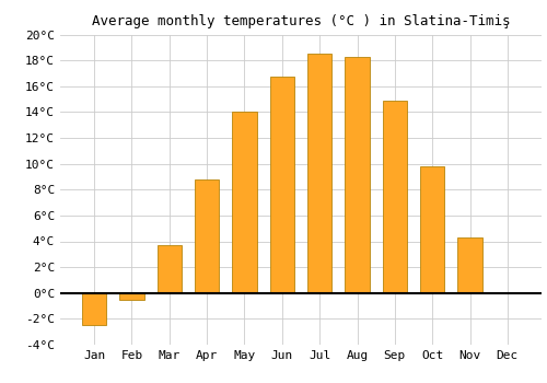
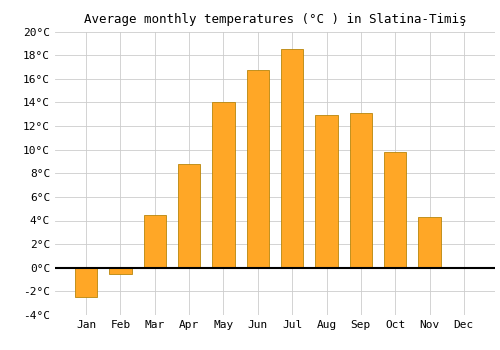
Mar: 3.7°C -> 4.5°C
Aug: 18.3°C -> 12.9°C
Sep: 14.9°C -> 13.1°C
